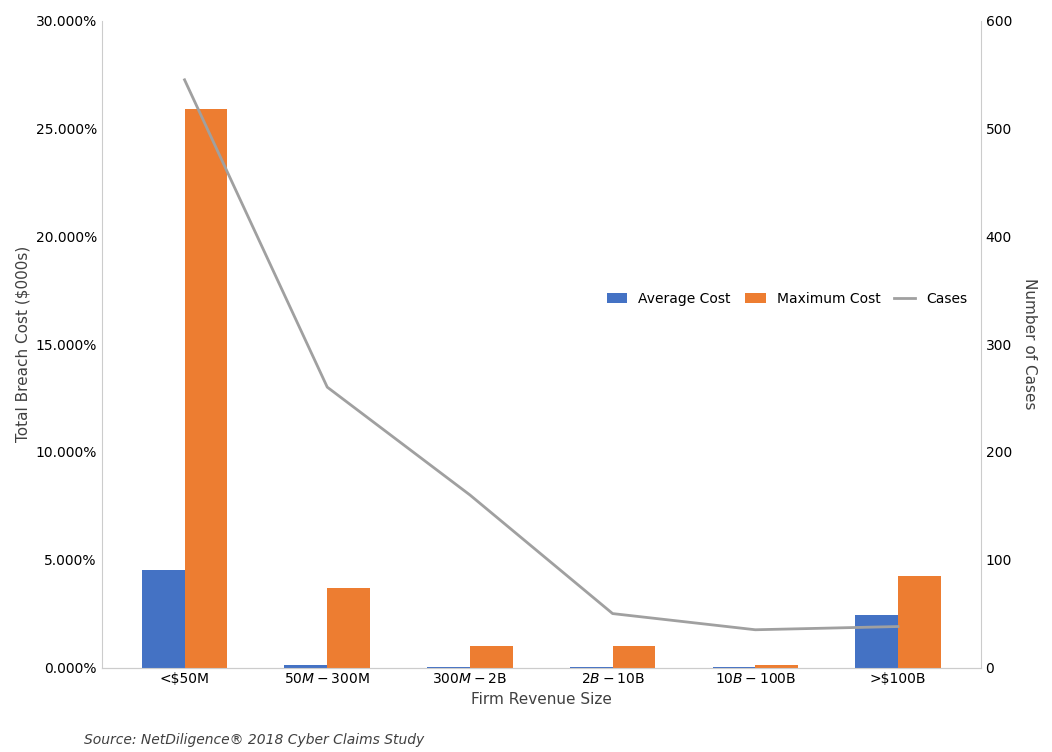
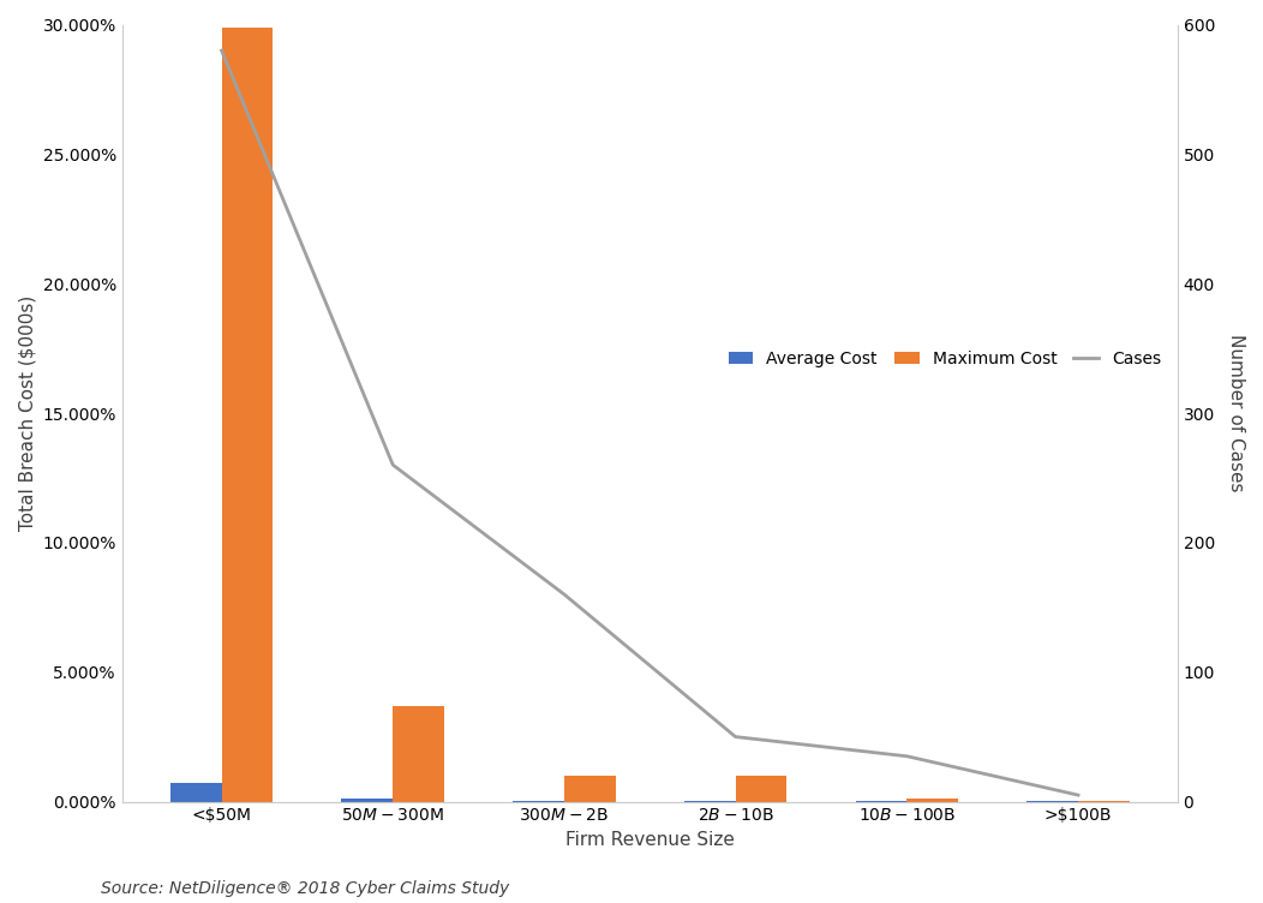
Average Cost/<$50M: 4.50% -> 0.72%
Cases/<$50M: 545 -> 580
Maximum Cost/<$50M: 25.90% -> 29.90%
Average Cost/>$100B: 2.45% -> 0.01%
Cases/>$100B: 38 -> 5
Maximum Cost/>$100B: 4.25% -> 0.03%
